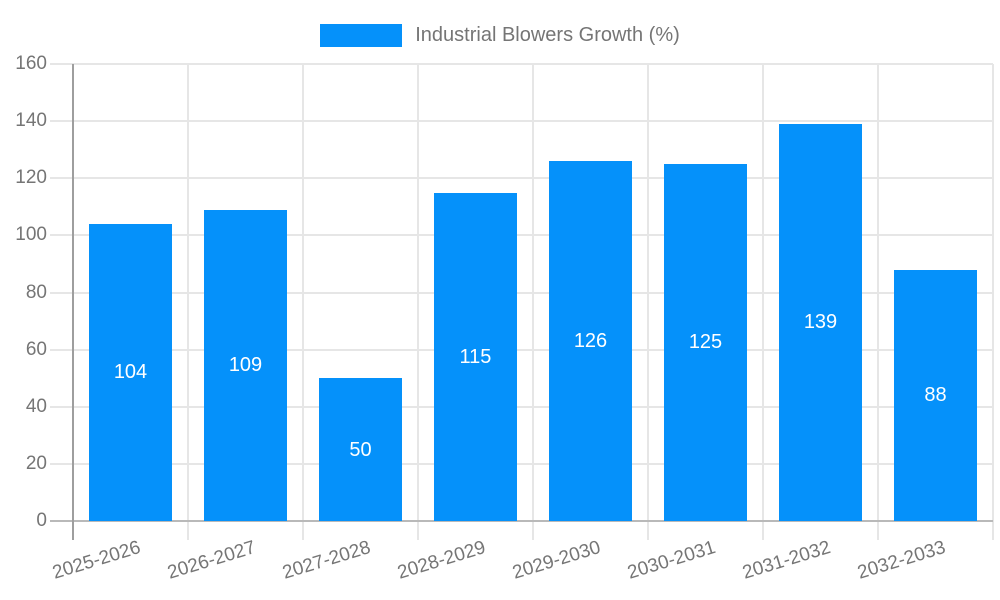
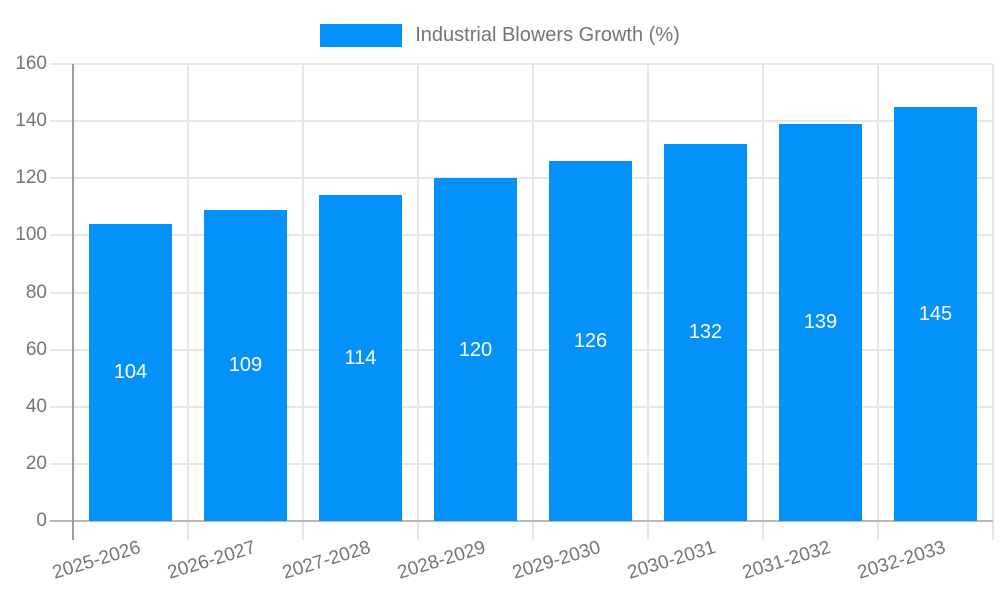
2027-2028: 50 -> 114
2028-2029: 115 -> 120
2030-2031: 125 -> 132
2032-2033: 88 -> 145
